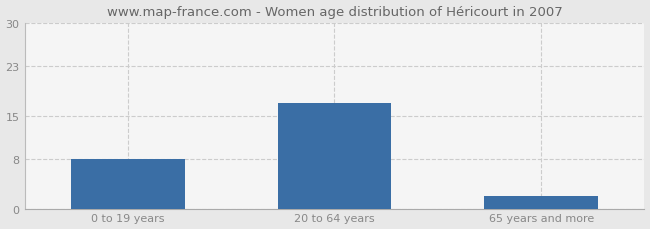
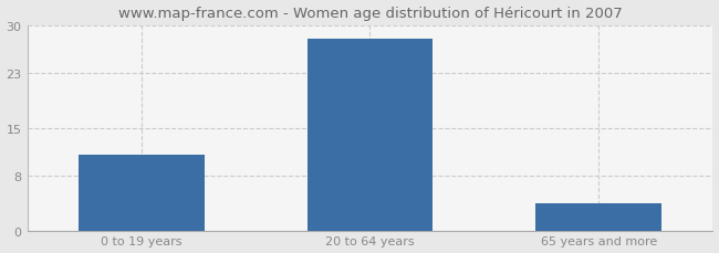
0 to 19 years: 8 -> 11
20 to 64 years: 17 -> 28
65 years and more: 2 -> 4
